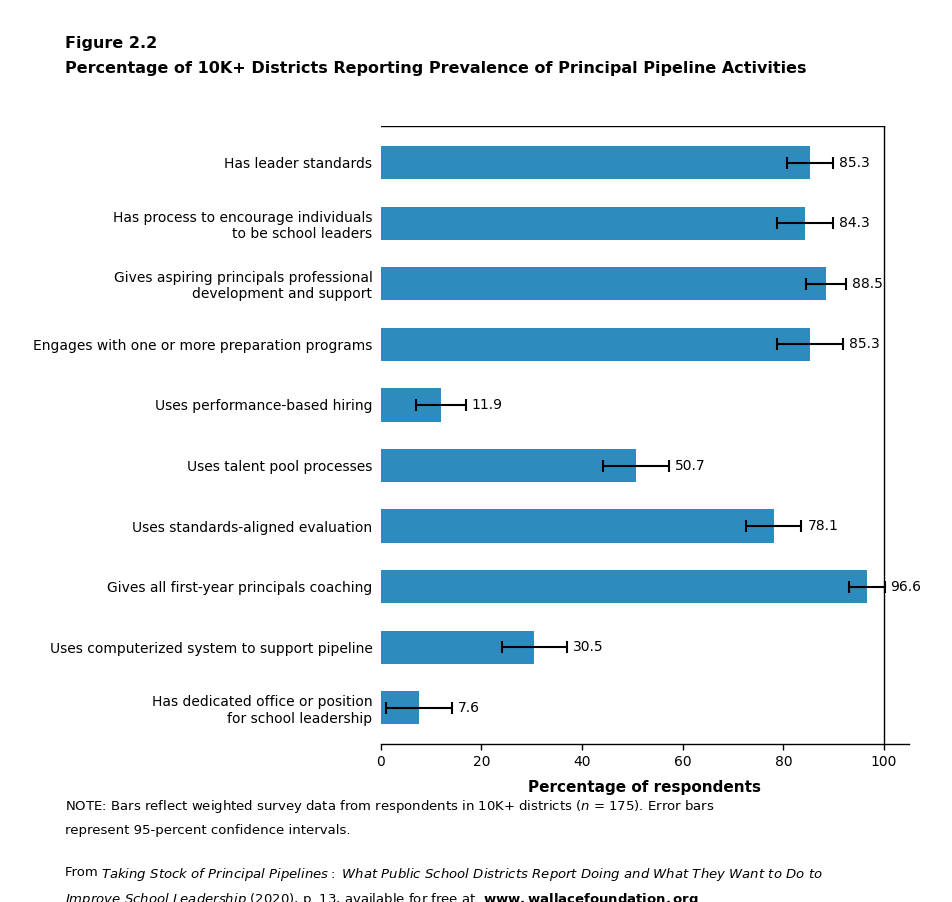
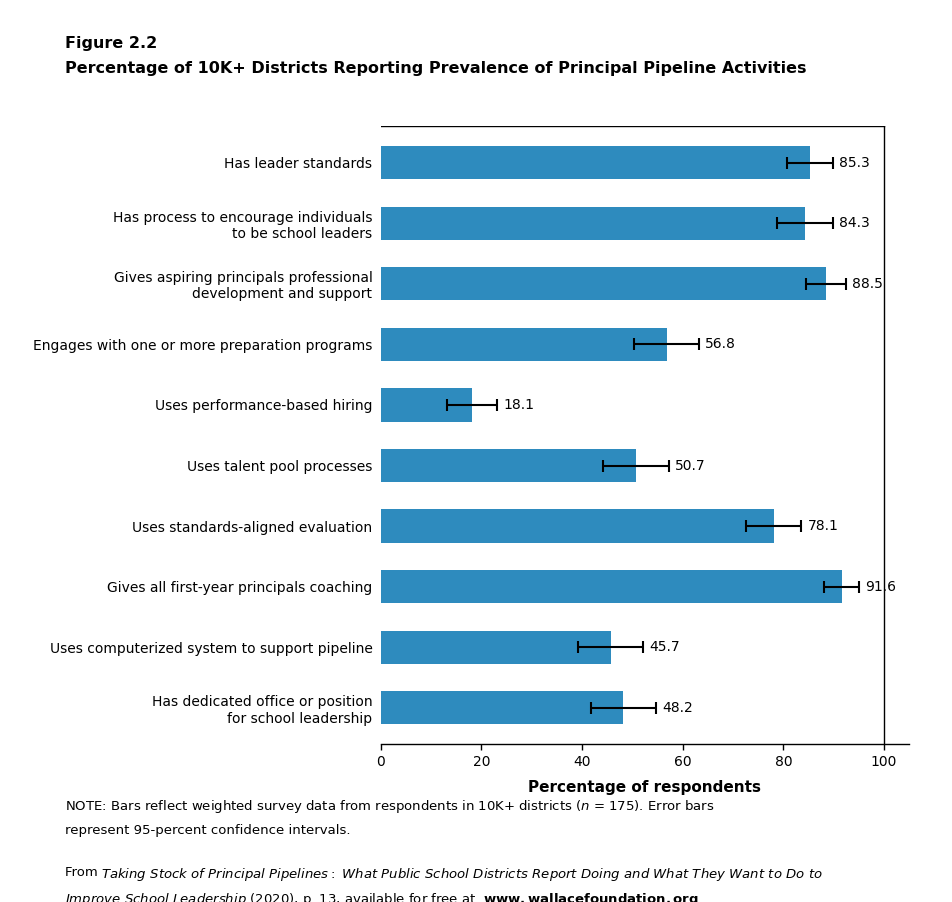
Engages with one or more preparation programs: 85.3 -> 56.8
Uses performance-based hiring: 11.9 -> 18.1
Gives all first-year principals coaching: 96.6 -> 91.6
Uses computerized system to support pipeline: 30.5 -> 45.7
Has dedicated office or position for school leadership: 7.6 -> 48.2
